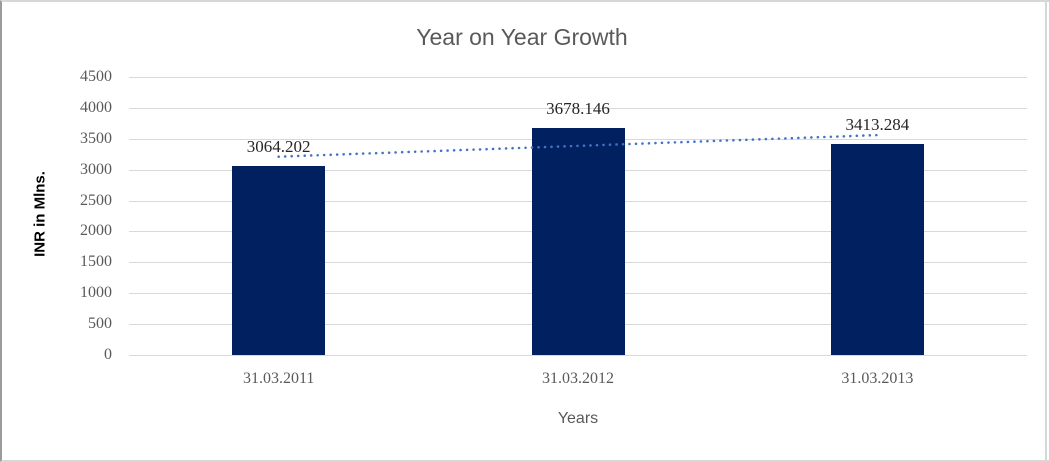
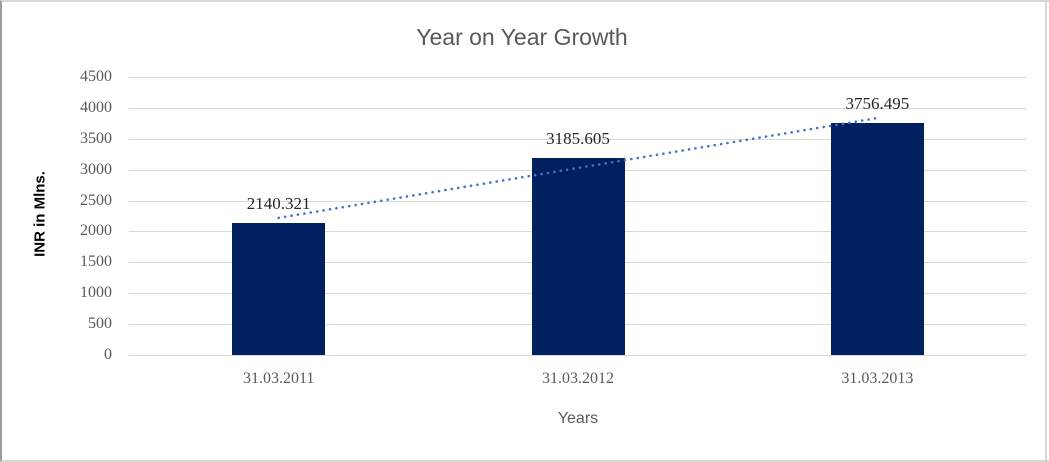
31.03.2011: 3064.202 -> 2140.321
31.03.2012: 3678.146 -> 3185.605
31.03.2013: 3413.284 -> 3756.495
